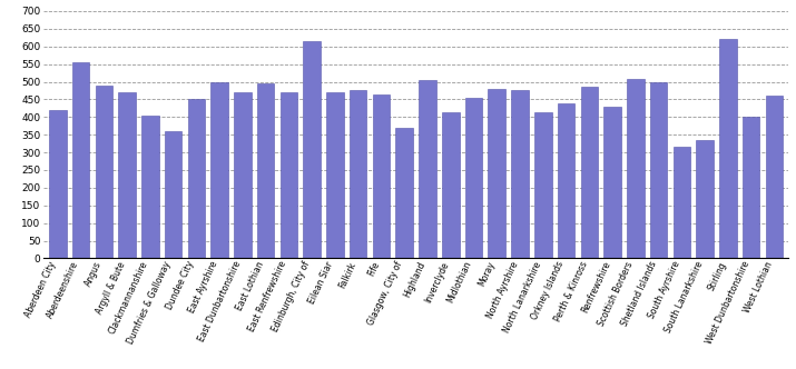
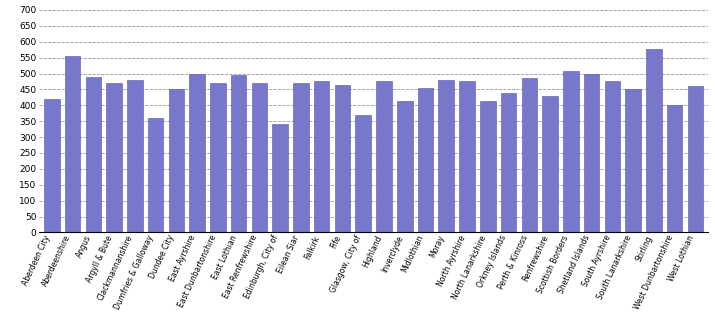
Clackmannanshire: 405 -> 480
Edinburgh, City of: 615 -> 342
Highland: 505 -> 475
South Ayrshire: 315 -> 475
South Lanarkshire: 335 -> 452
Stirling: 620 -> 577
